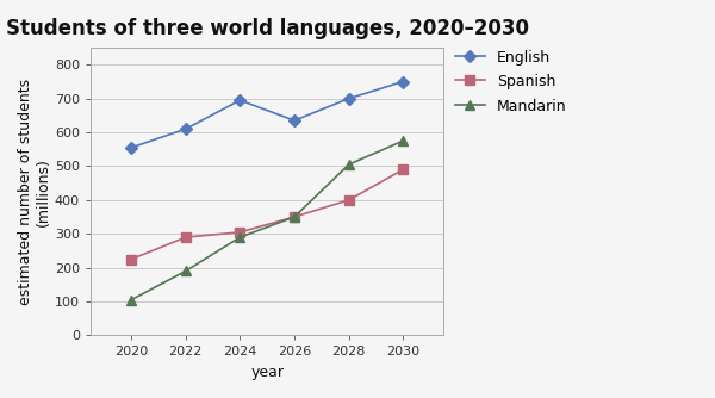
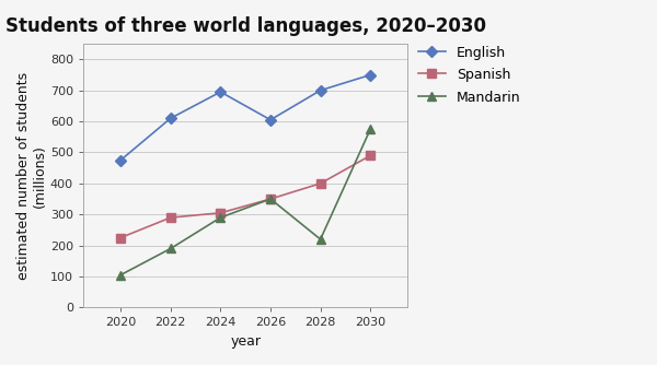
English/2020: 555 -> 475
English/2026: 635 -> 605
Mandarin/2028: 505 -> 220
